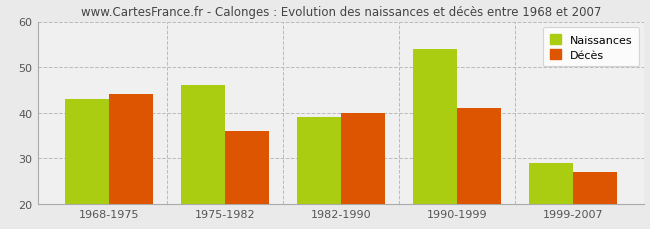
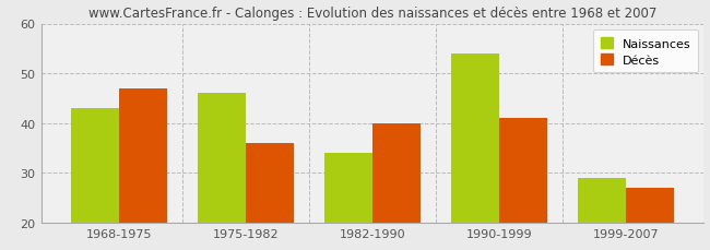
Décès/1968-1975: 44 -> 47
Naissances/1982-1990: 39 -> 34
